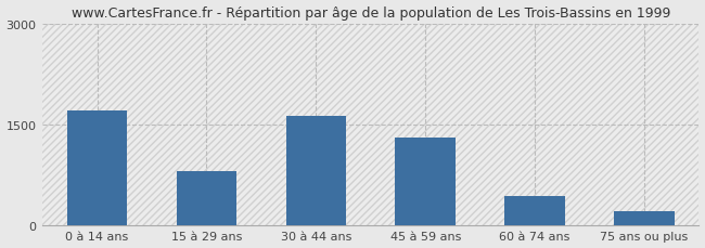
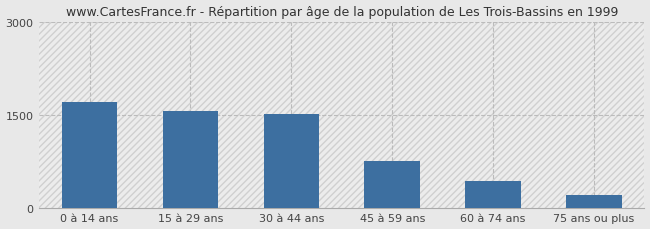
15 à 29 ans: 800 -> 1560
30 à 44 ans: 1620 -> 1500
45 à 59 ans: 1300 -> 760
